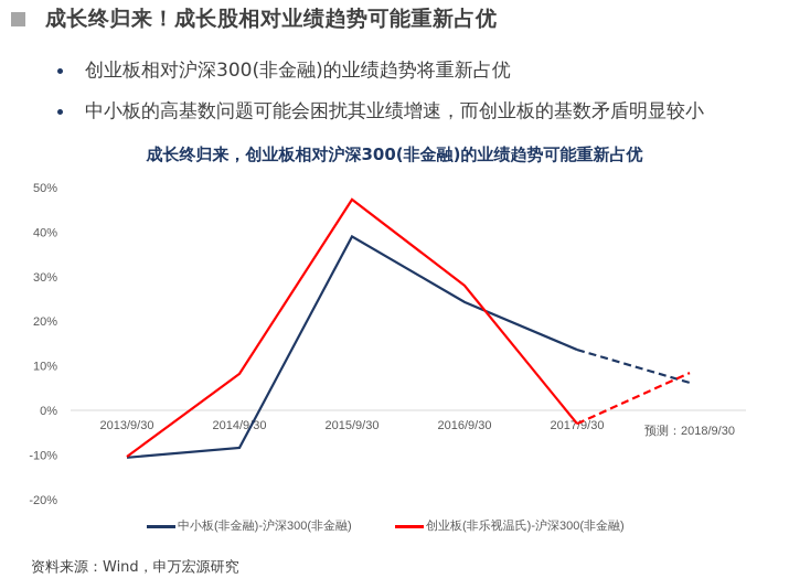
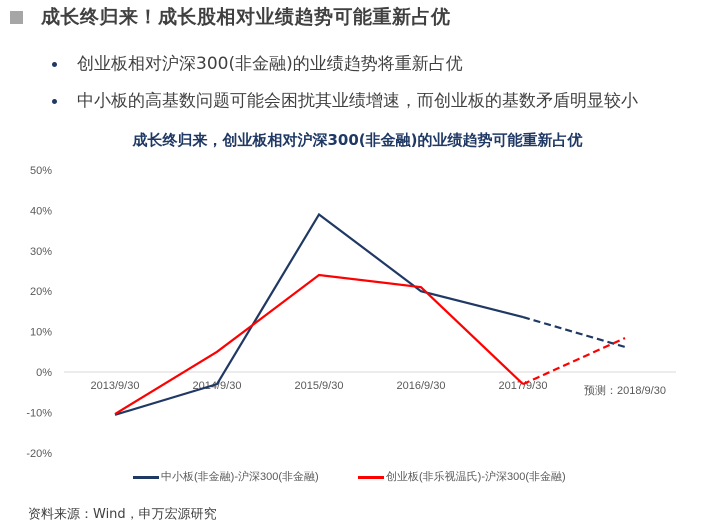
中小板(非金融)-沪深300(非金融)/2014/9/30: -8% -> -3%
创业板(非乐视温氏)-沪深300(非金融)/2014/9/30: 8% -> 5%
创业板(非乐视温氏)-沪深300(非金融)/2015/9/30: 47% -> 24%
中小板(非金融)-沪深300(非金融)/2016/9/30: 24% -> 20%
创业板(非乐视温氏)-沪深300(非金融)/2016/9/30: 28% -> 21%
